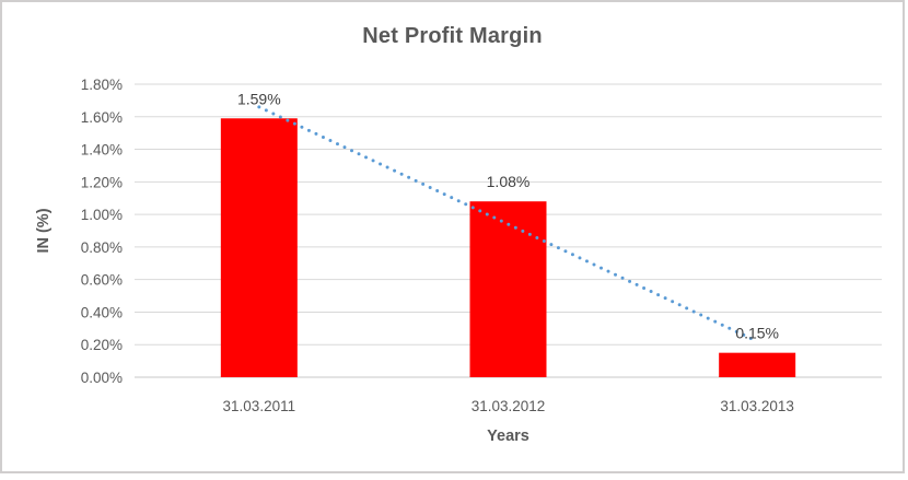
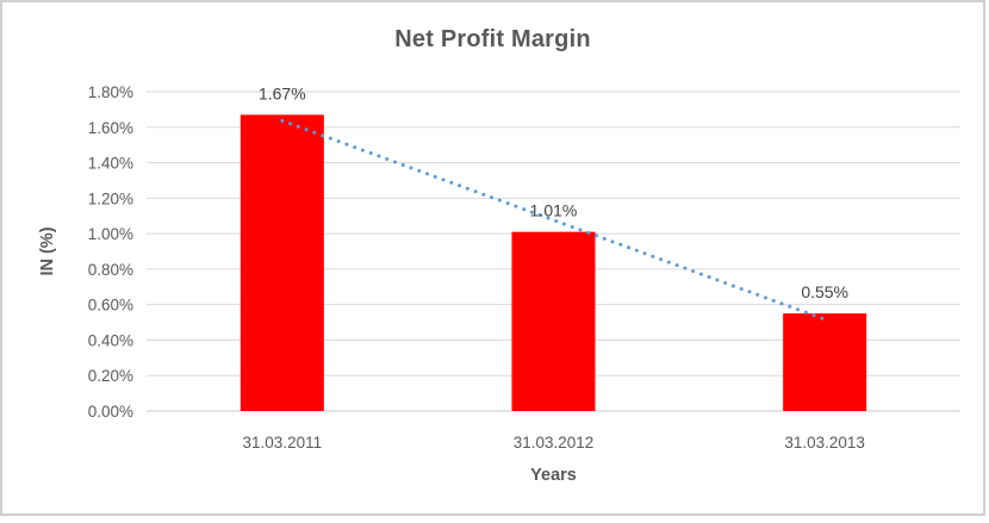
31.03.2011: 1.59% -> 1.67%
31.03.2012: 1.08% -> 1.01%
31.03.2013: 0.15% -> 0.55%
